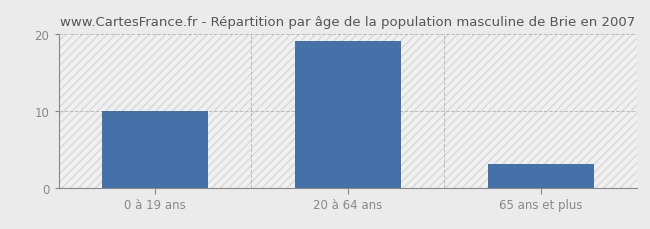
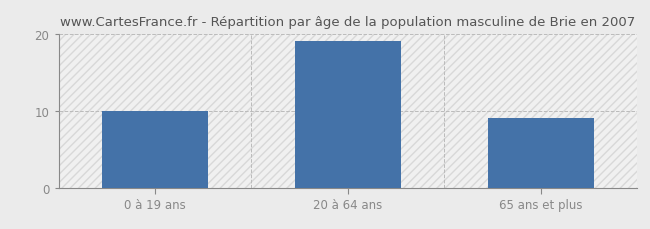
65 ans et plus: 3 -> 9
